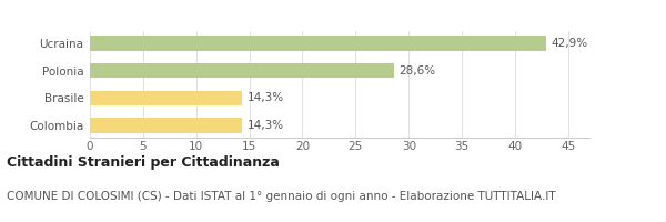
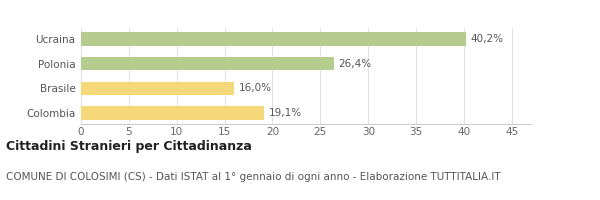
Ucraina: 42,9% -> 40,2%
Polonia: 28,6% -> 26,4%
Brasile: 14,3% -> 16,0%
Colombia: 14,3% -> 19,1%
